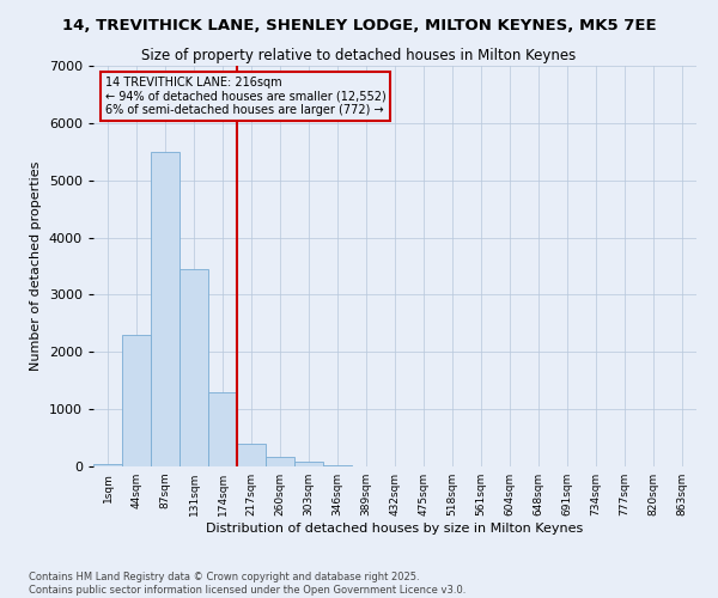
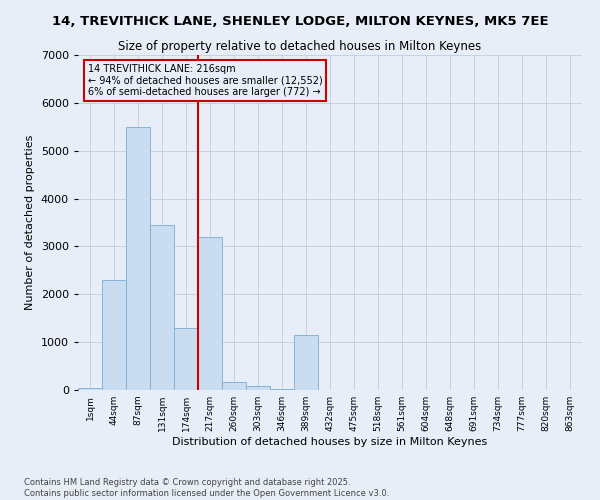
217sqm: 400 -> 3200
389sqm: 0 -> 1150
